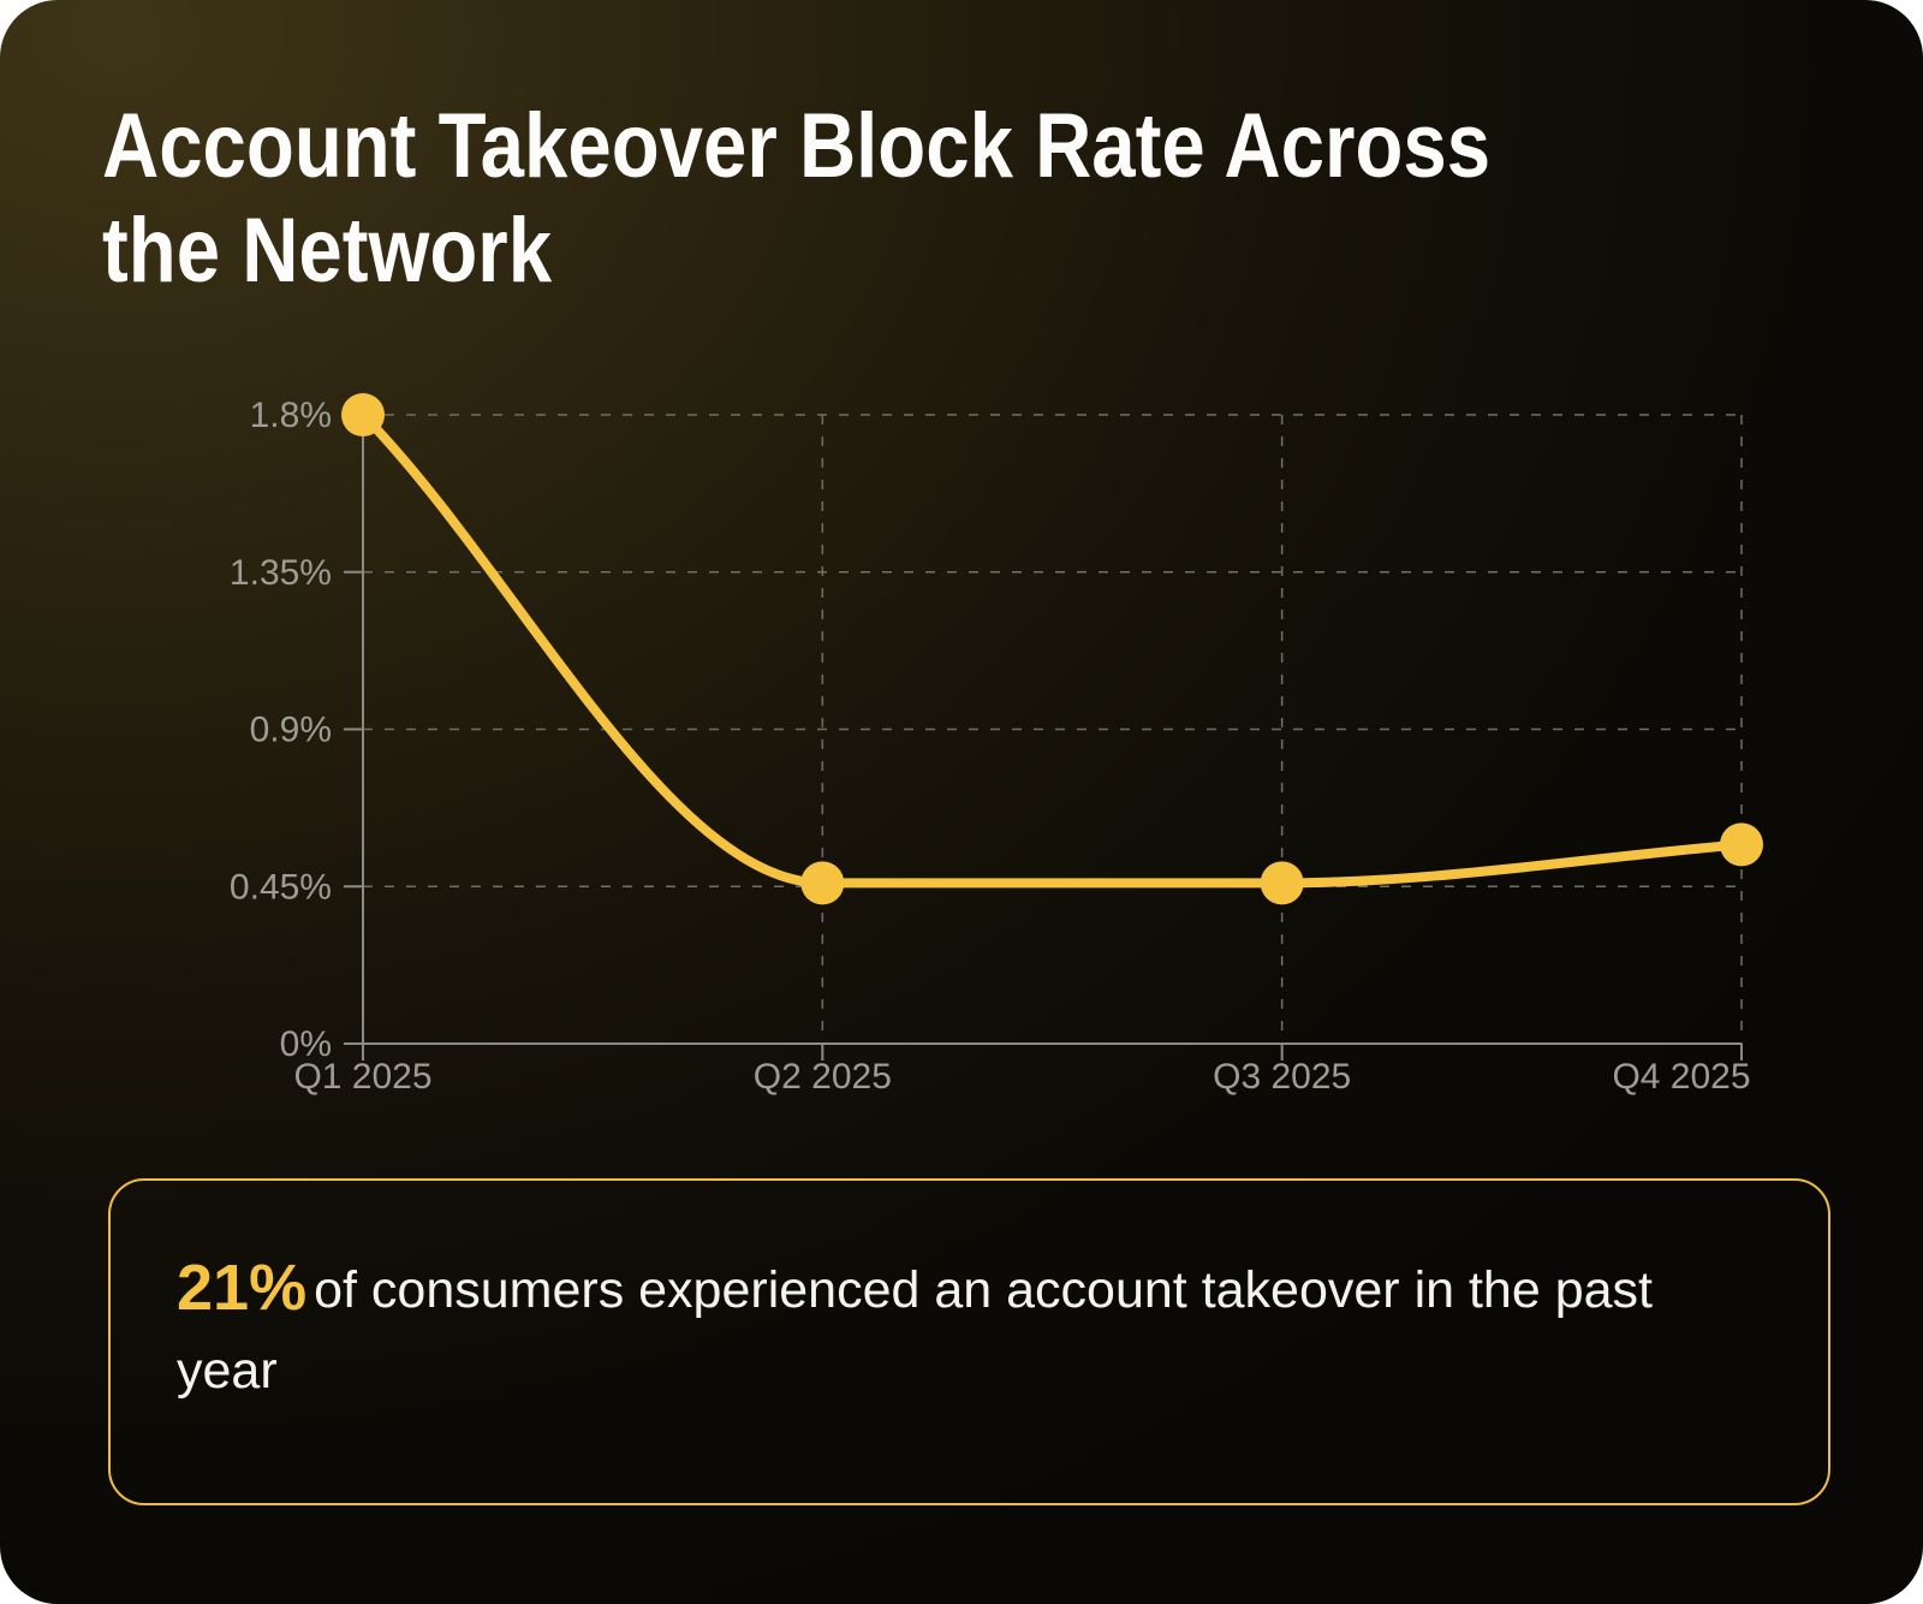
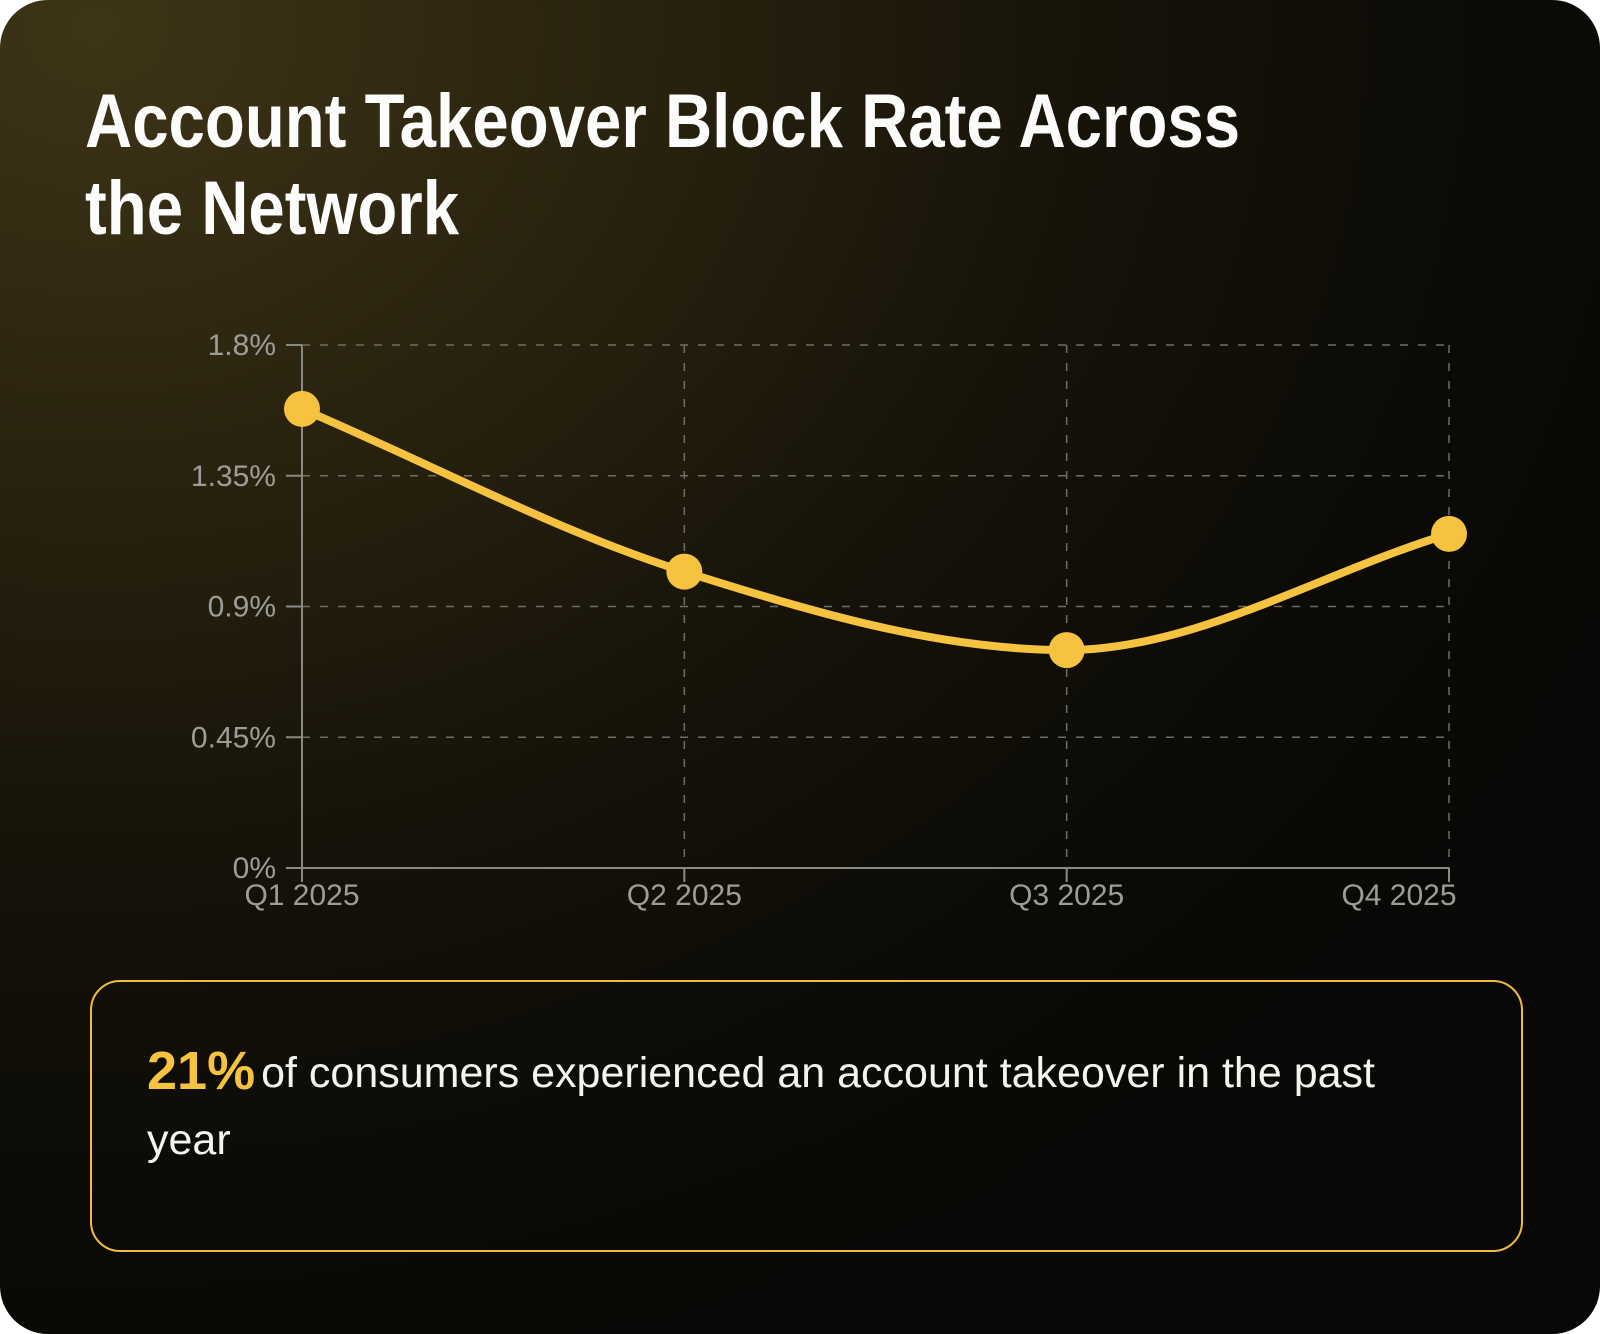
Q1 2025: 1.80% -> 1.58%
Q2 2025: 0.46% -> 1.02%
Q3 2025: 0.46% -> 0.75%
Q4 2025: 0.57% -> 1.15%
